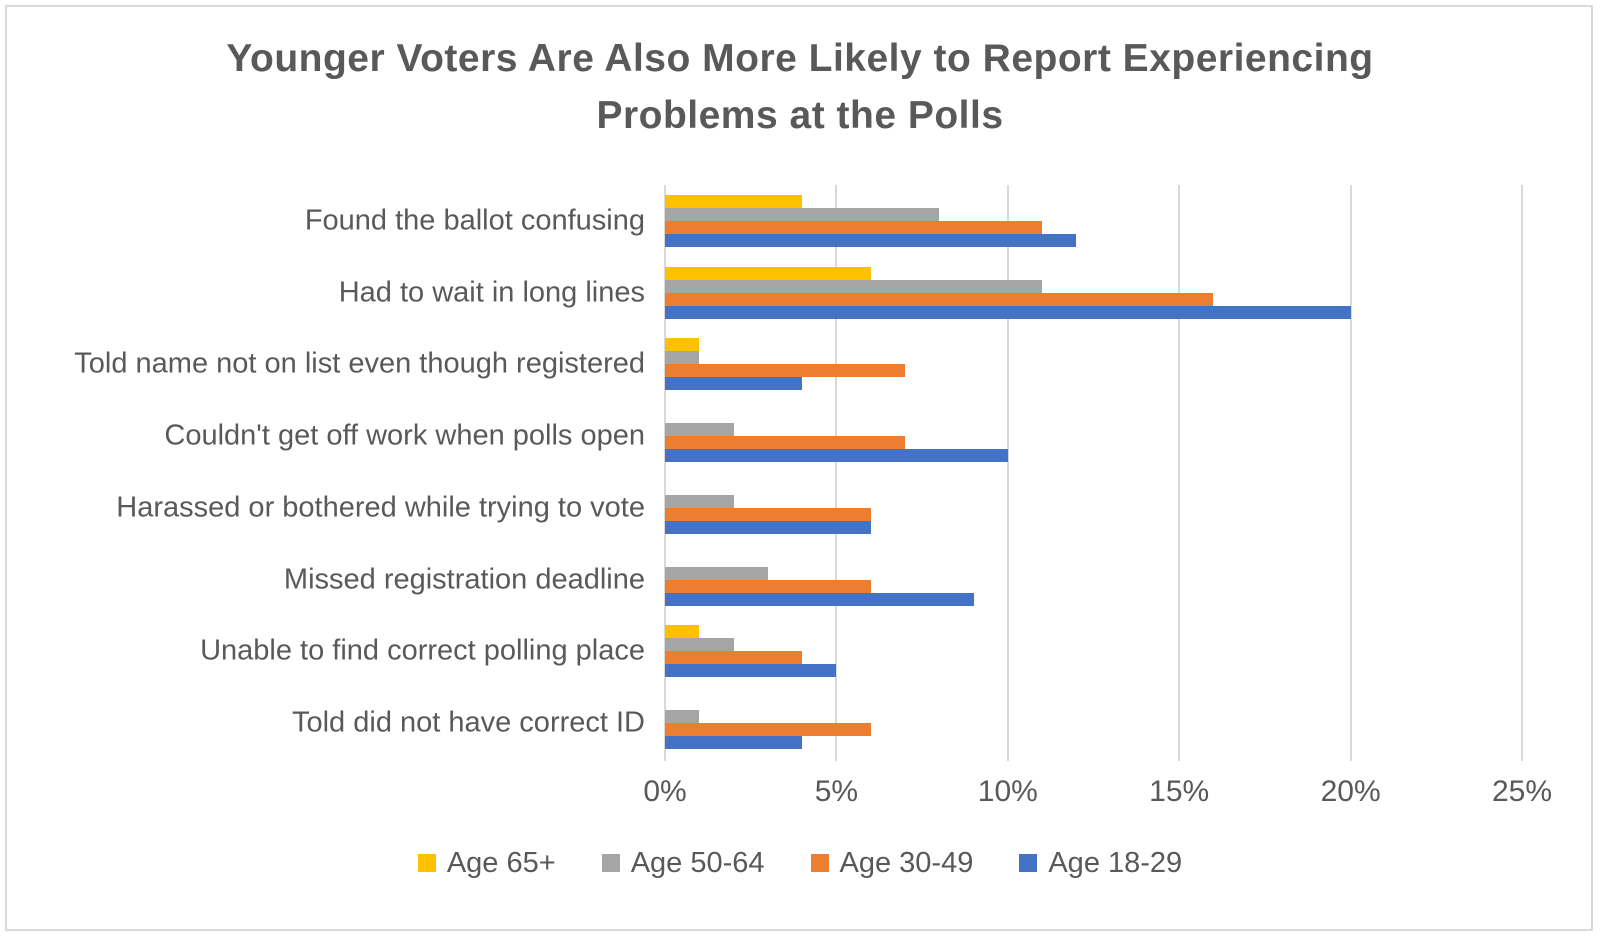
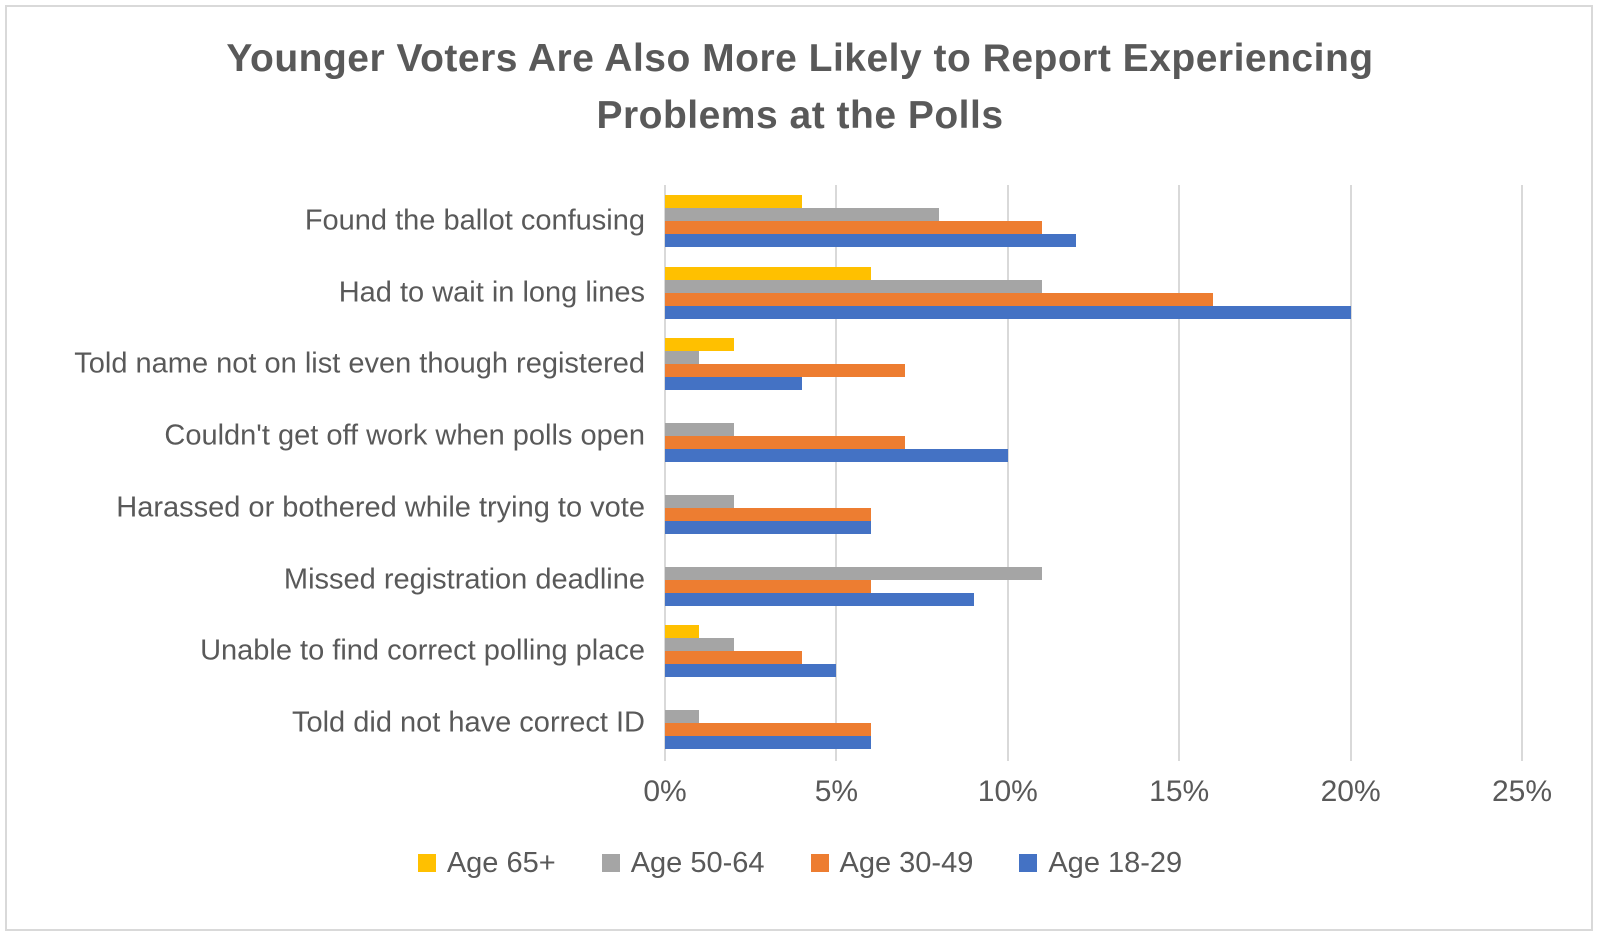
Age 65+/Told name not on list even though registered: 1% -> 2%
Age 50-64/Missed registration deadline: 3% -> 11%
Age 18-29/Told did not have correct ID: 4% -> 6%
